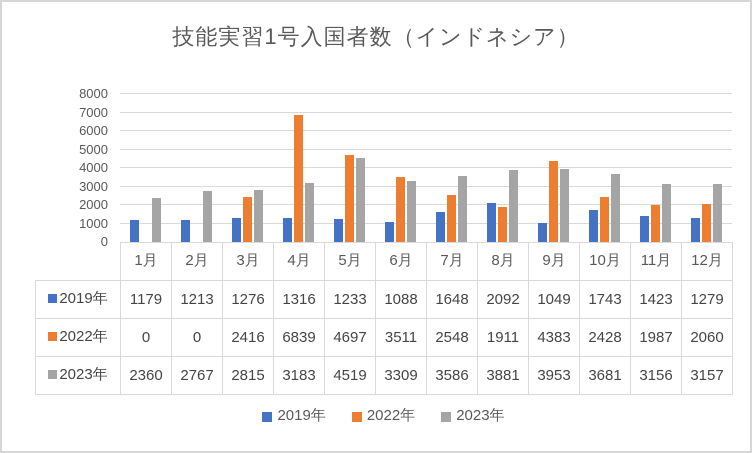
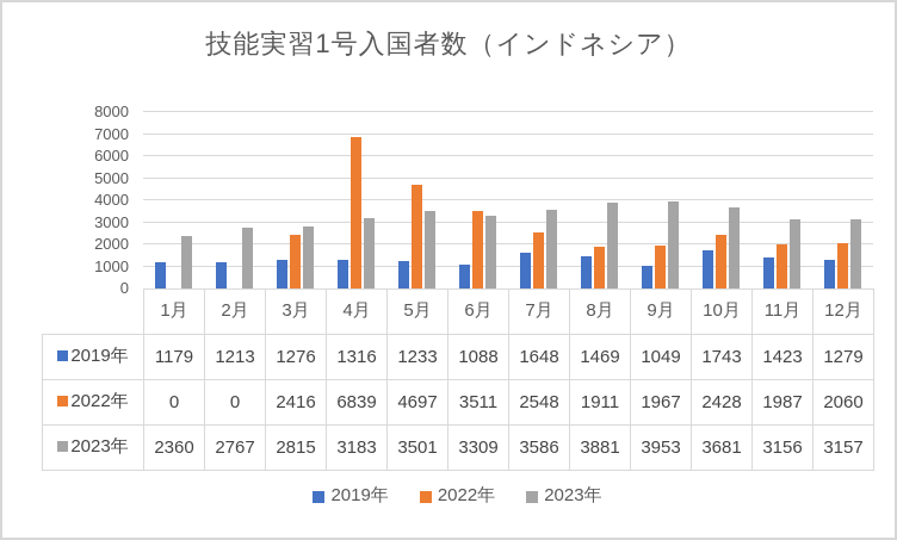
2023年/5月: 4519 -> 3501
2019年/8月: 2092 -> 1469
2022年/9月: 4383 -> 1967
